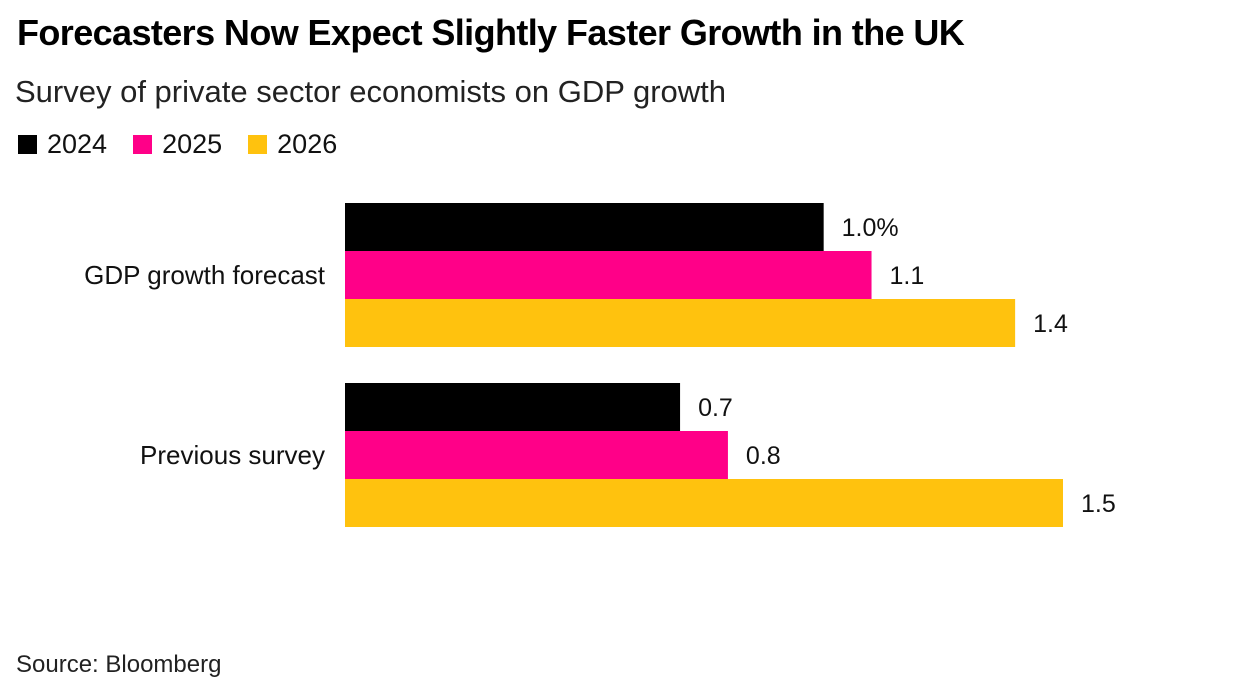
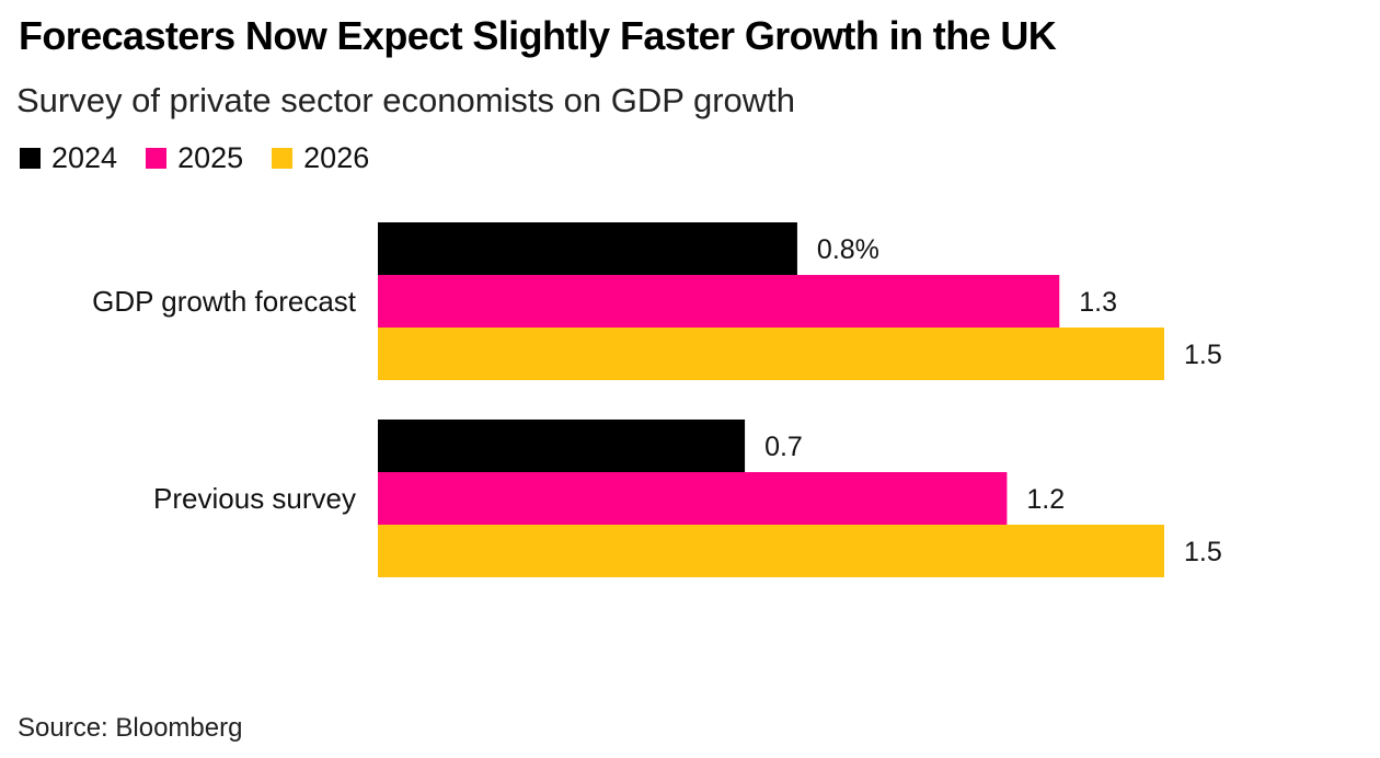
2024/GDP growth forecast: 1.0% -> 0.8%
2025/GDP growth forecast: 1.1 -> 1.3
2026/GDP growth forecast: 1.4 -> 1.5
2025/Previous survey: 0.8 -> 1.2
